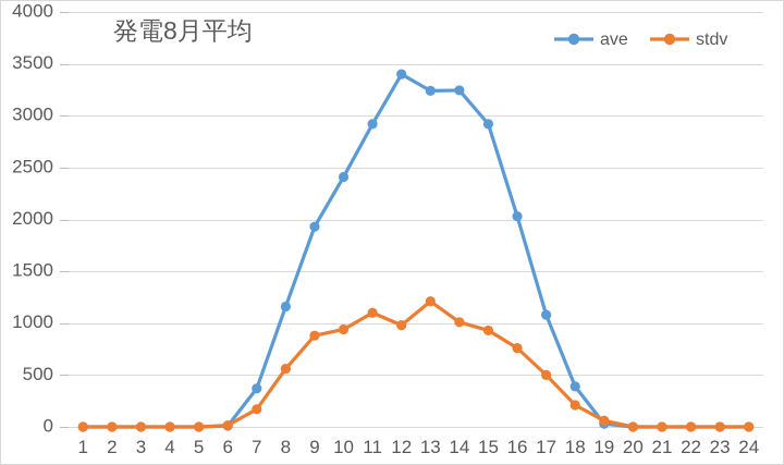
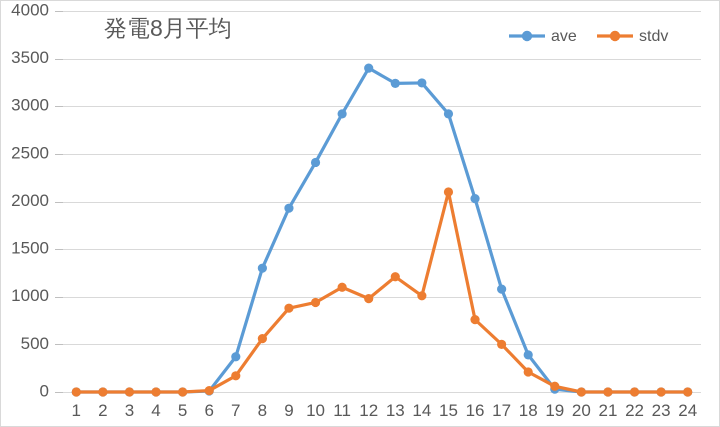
ave/8: 1200 -> 1300
stdv/15: 900 -> 2100
